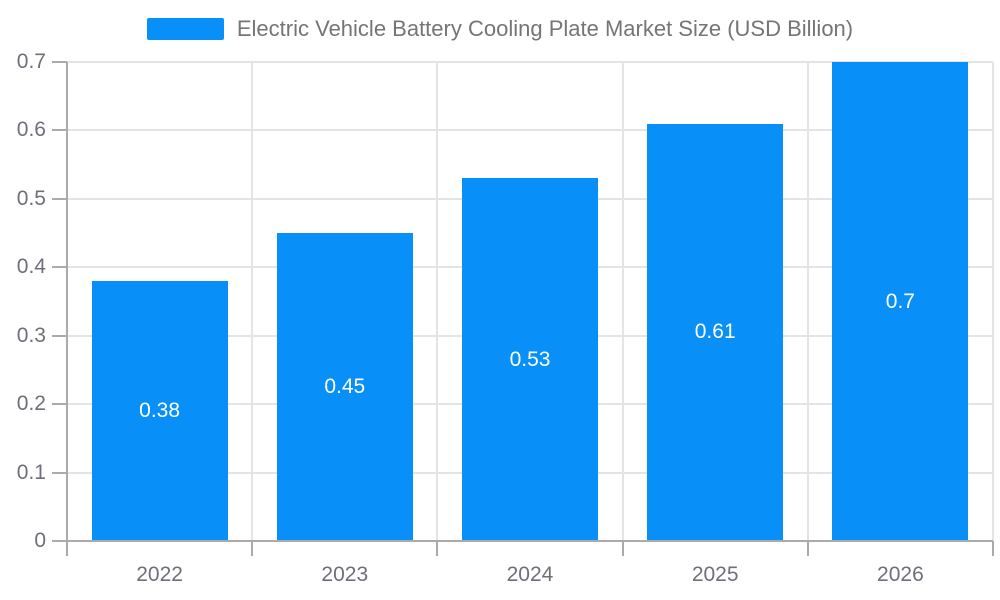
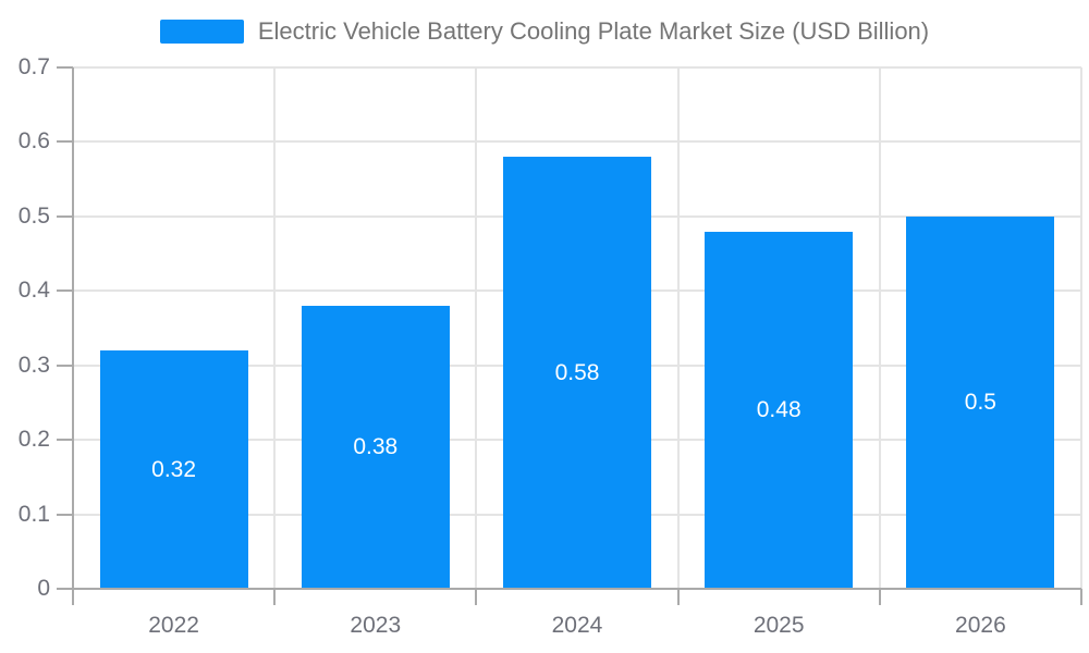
2022: 0.38 -> 0.32
2023: 0.45 -> 0.38
2024: 0.53 -> 0.58
2025: 0.61 -> 0.48
2026: 0.7 -> 0.5
